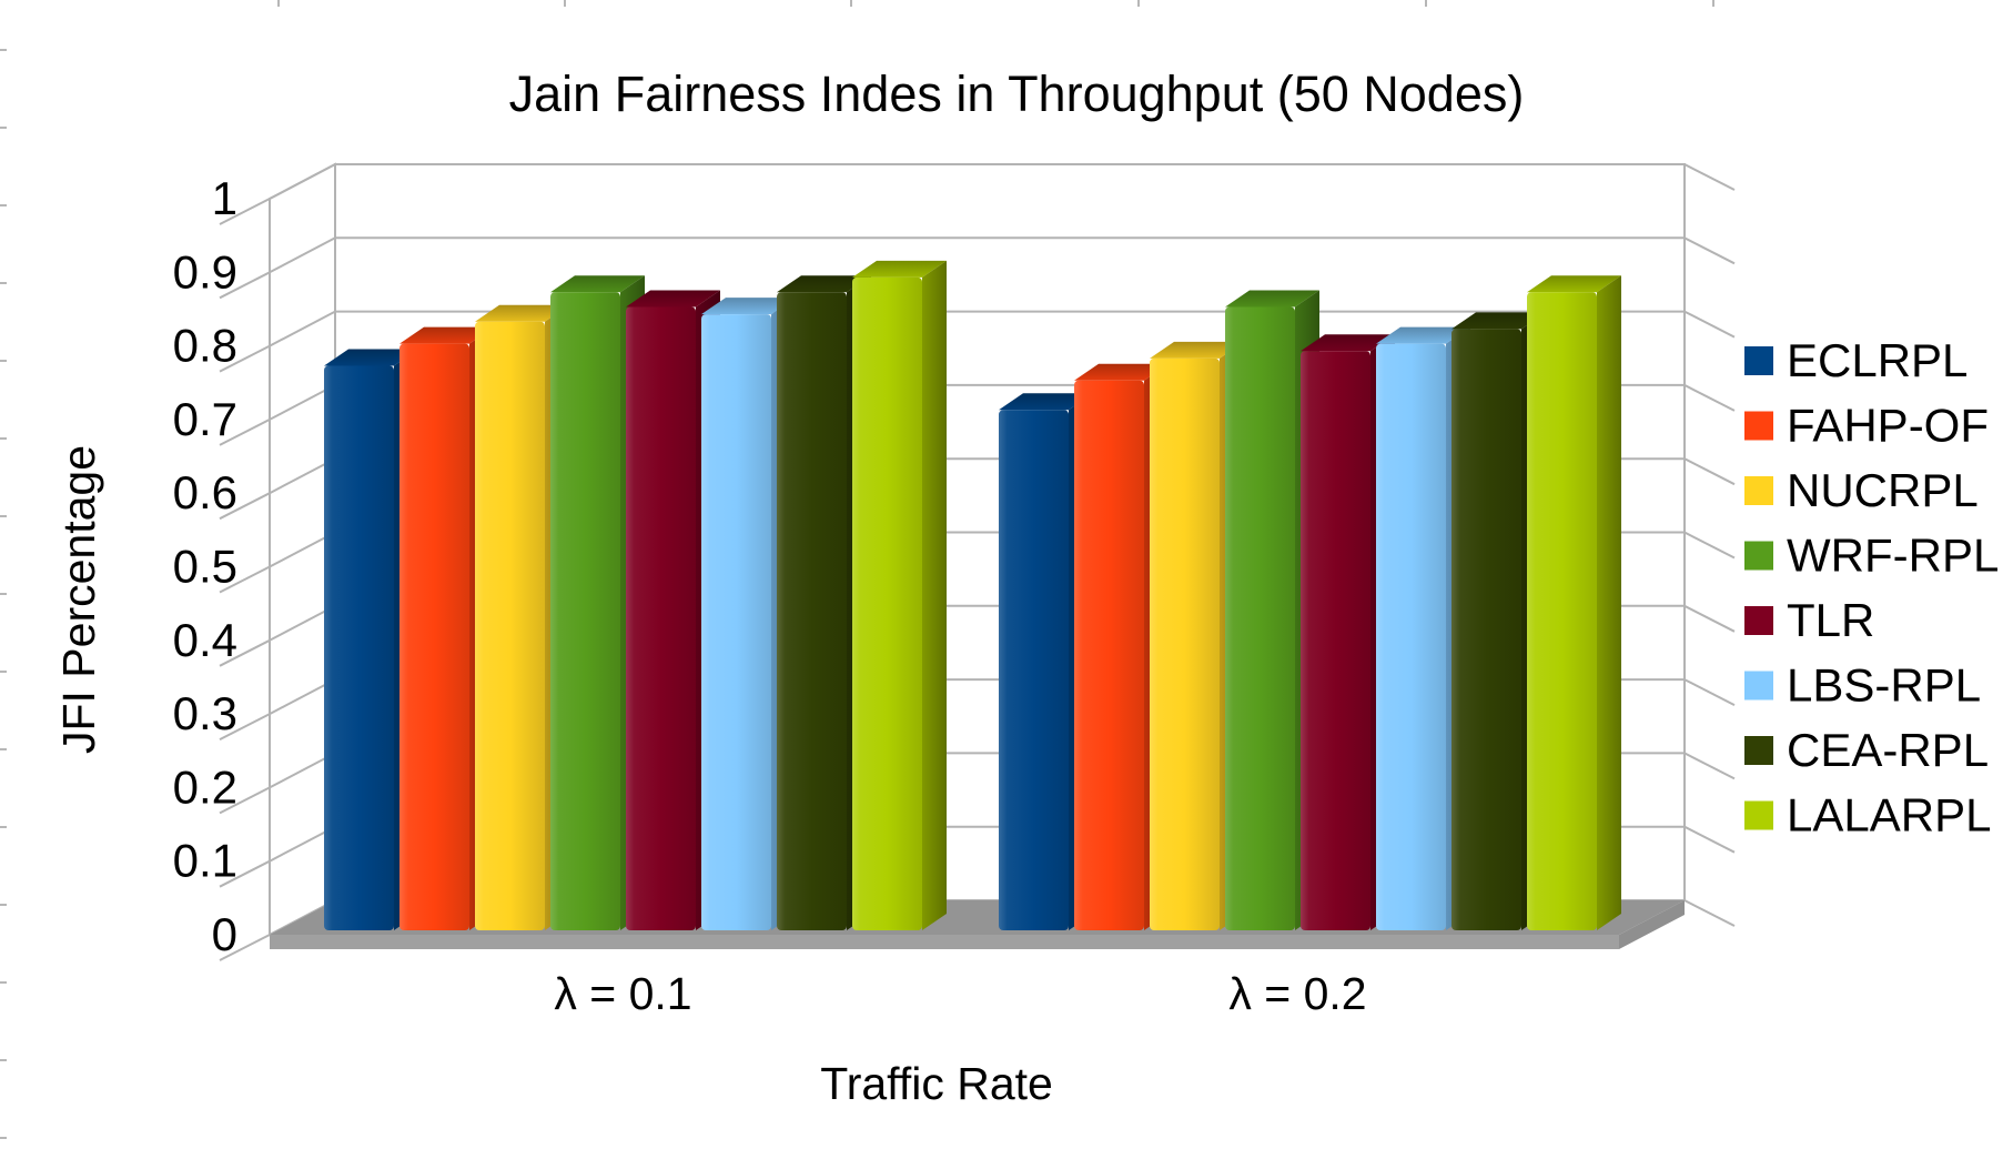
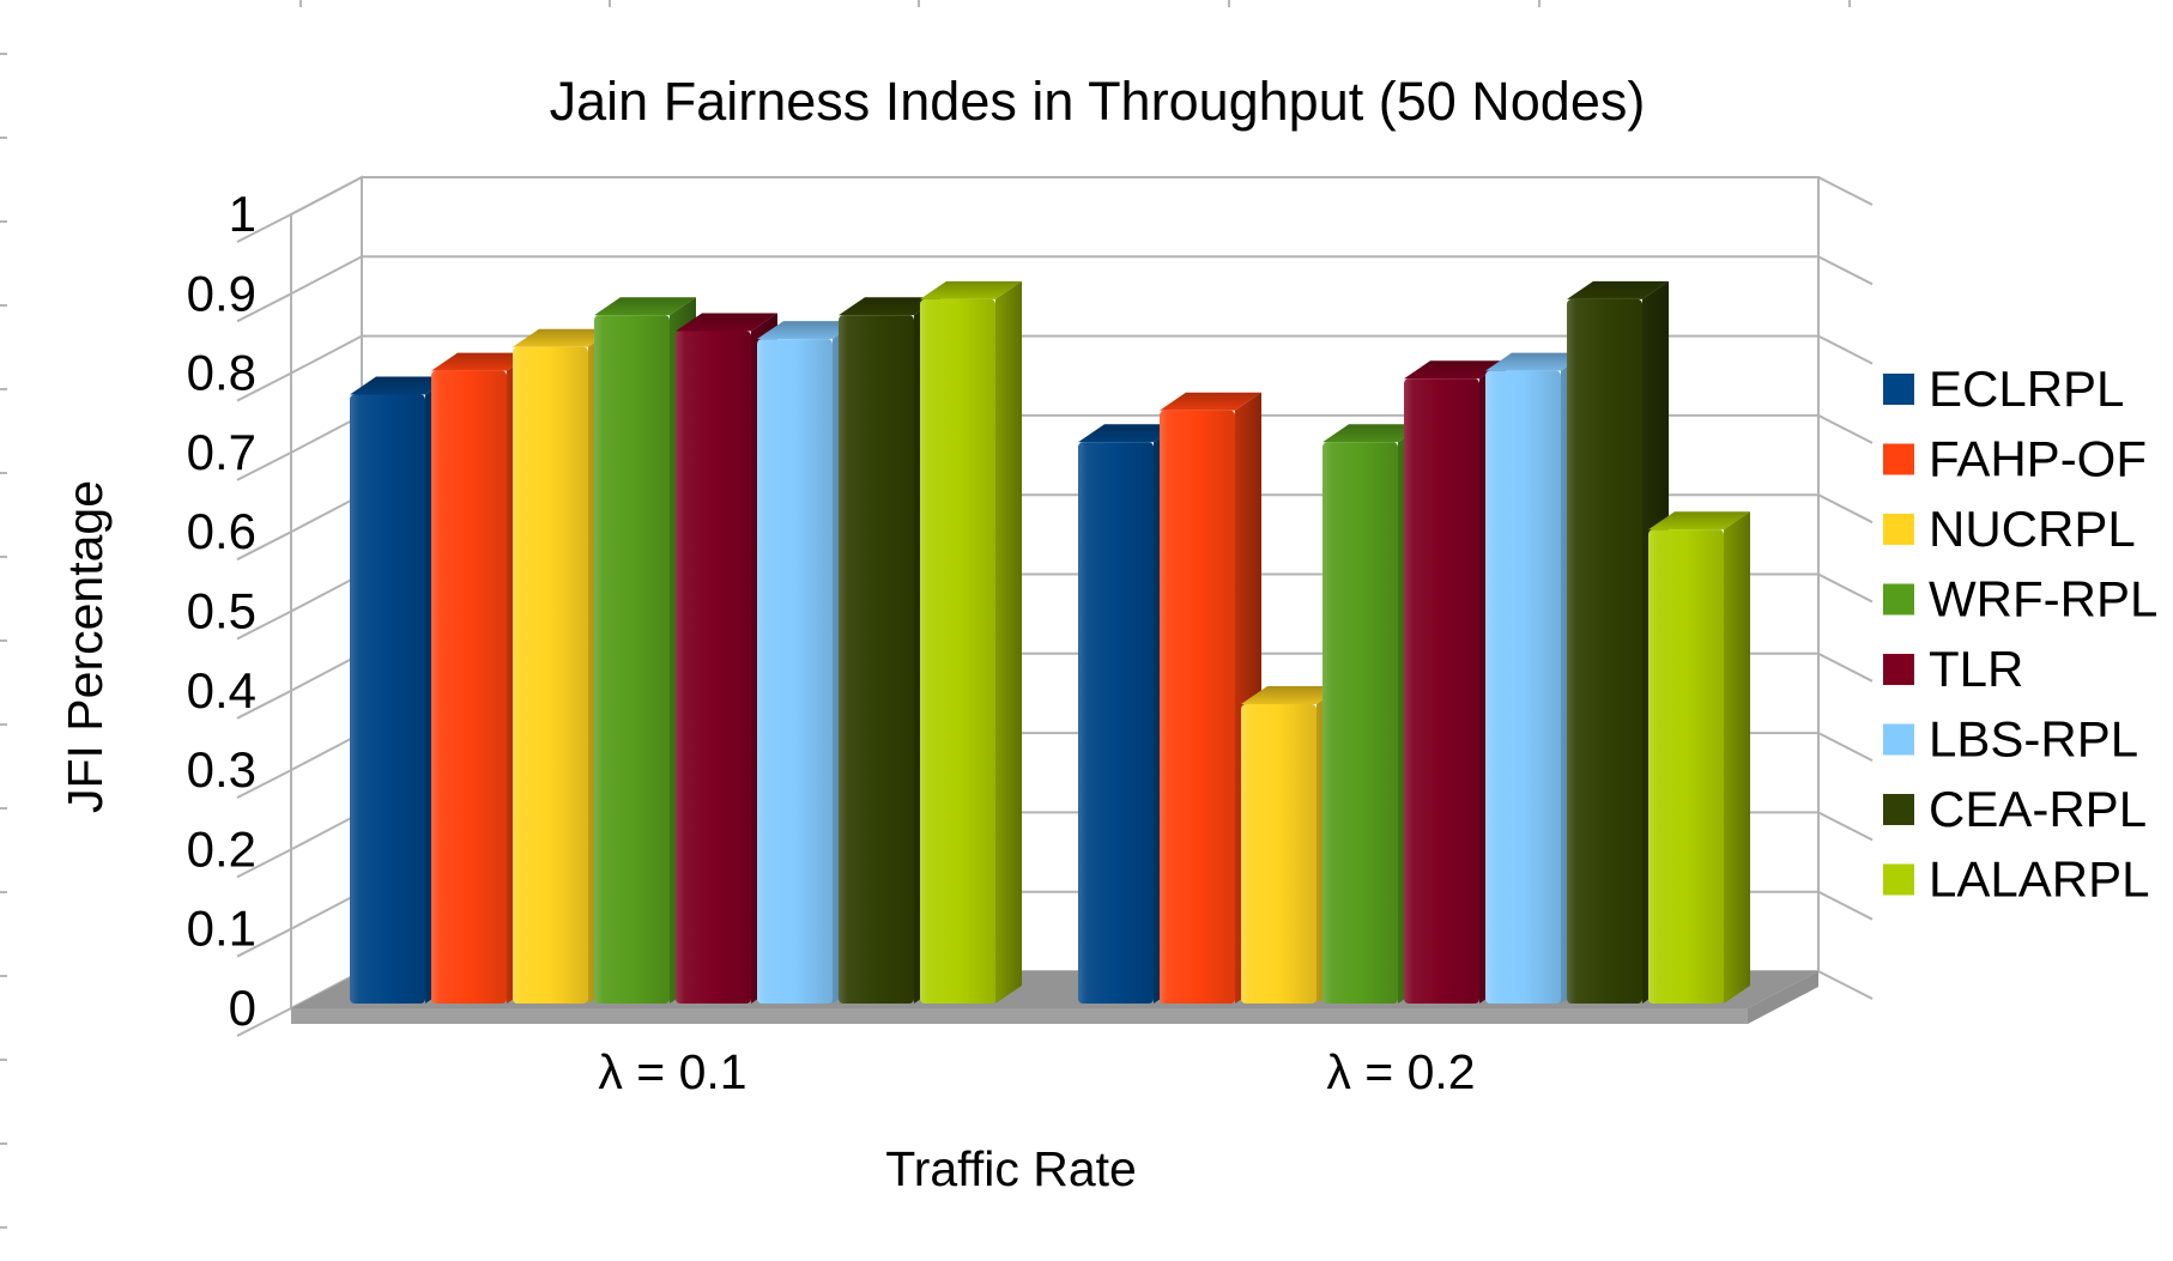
NUCRPL/λ = 0.2: 0.78 -> 0.38
WRF-RPL/λ = 0.2: 0.85 -> 0.71
CEA-RPL/λ = 0.2: 0.82 -> 0.89
LALARPL/λ = 0.2: 0.87 -> 0.60
